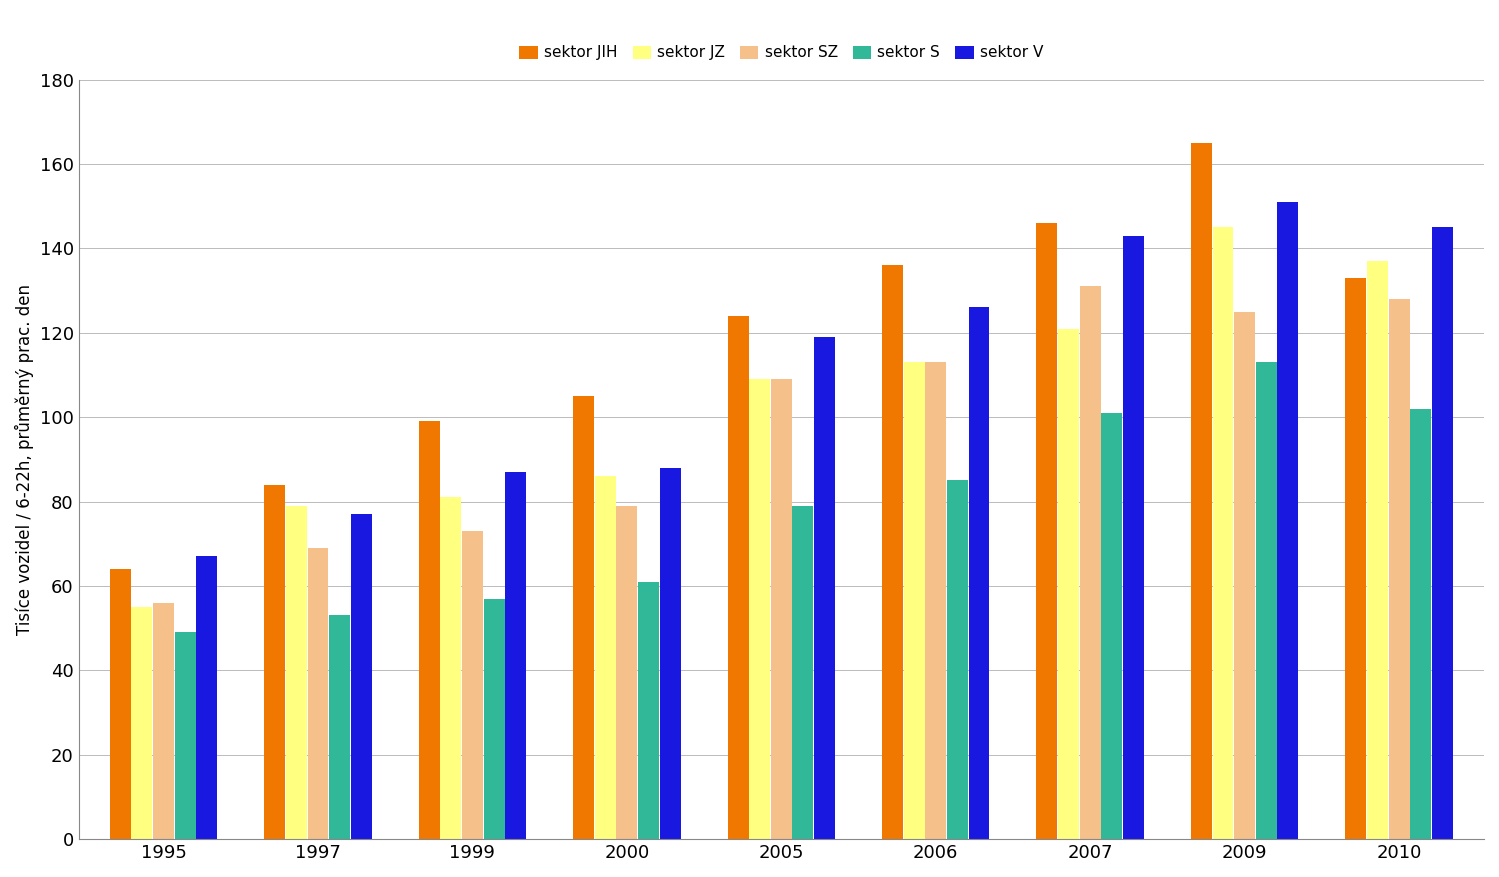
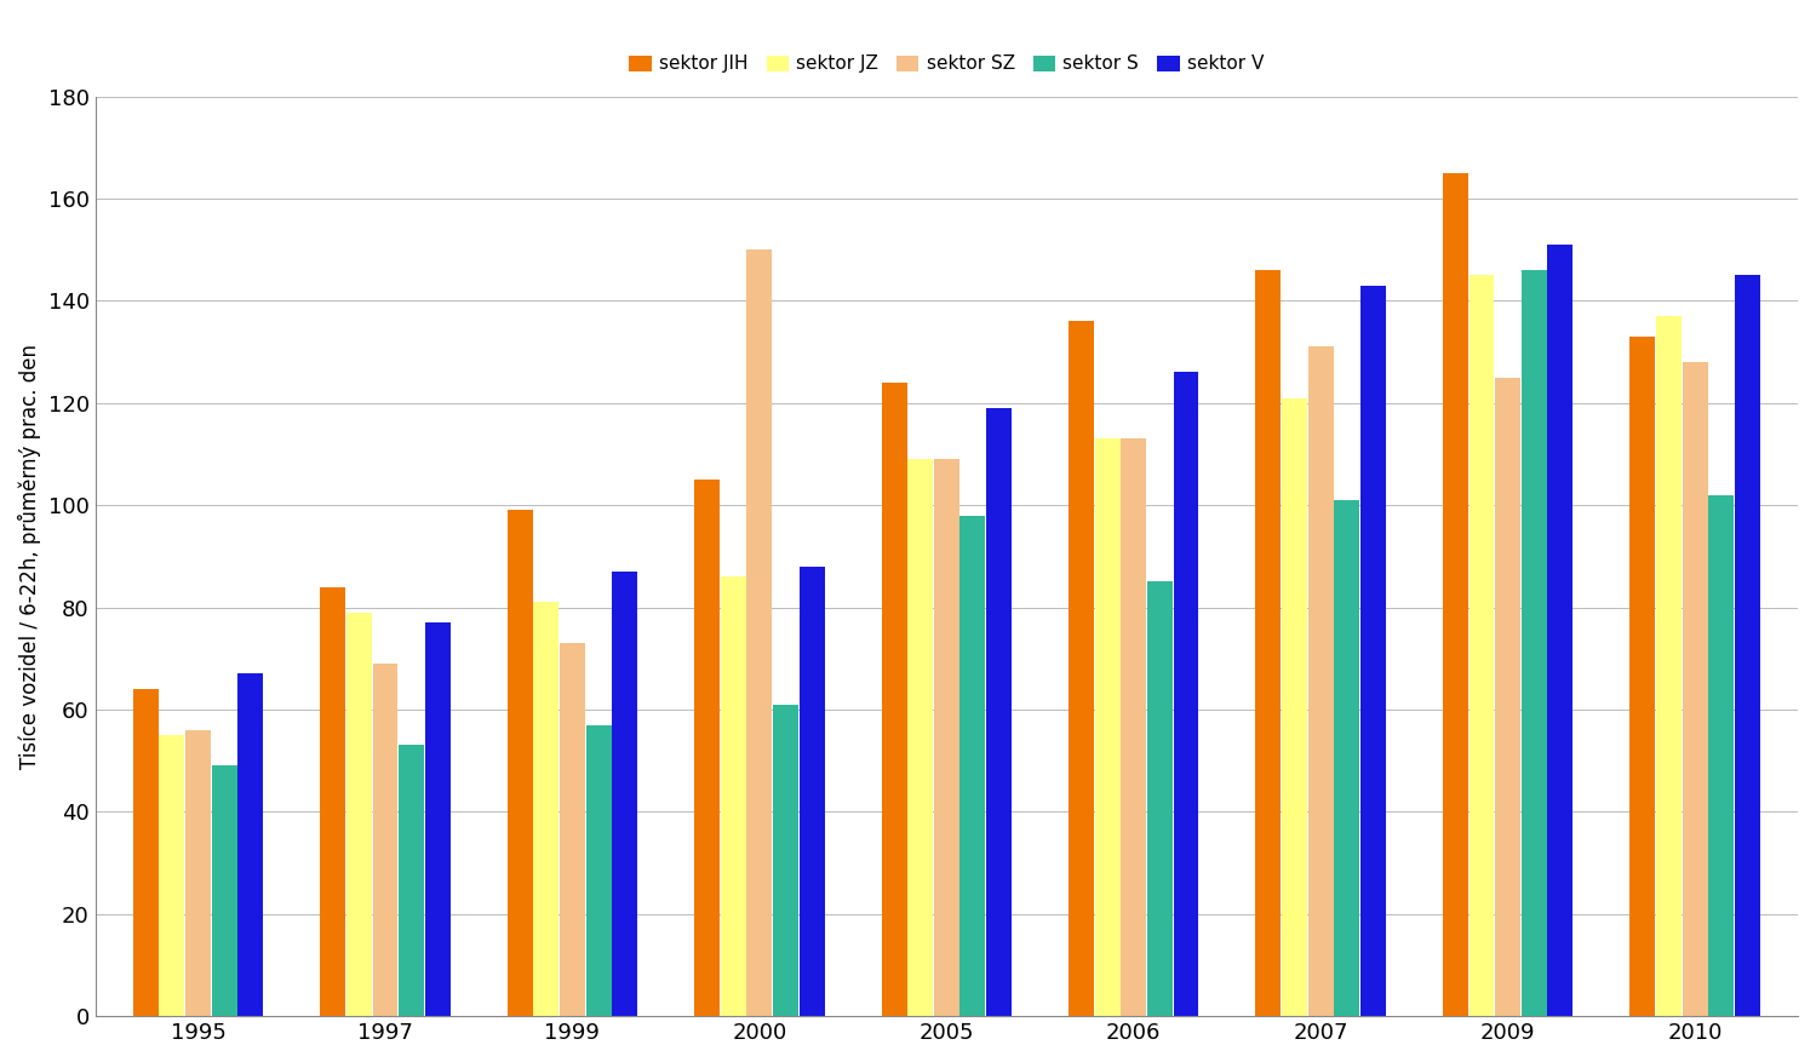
sektor SZ/2000: 79 -> 150
sektor S/2005: 79 -> 98
sektor S/2009: 113 -> 146
